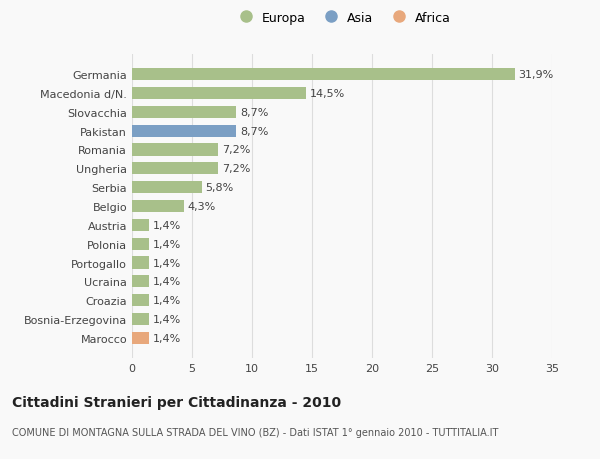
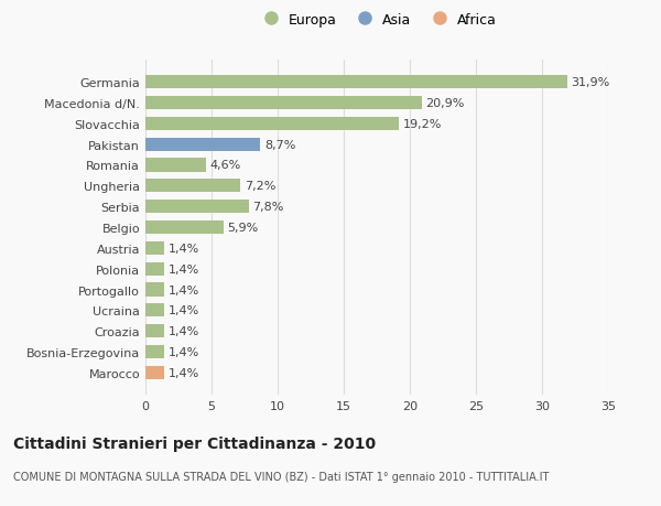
Macedonia d/N.: 14,5% -> 20,9%
Slovacchia: 8,7% -> 19,2%
Romania: 7,2% -> 4,6%
Serbia: 5,8% -> 7,8%
Belgio: 4,3% -> 5,9%
